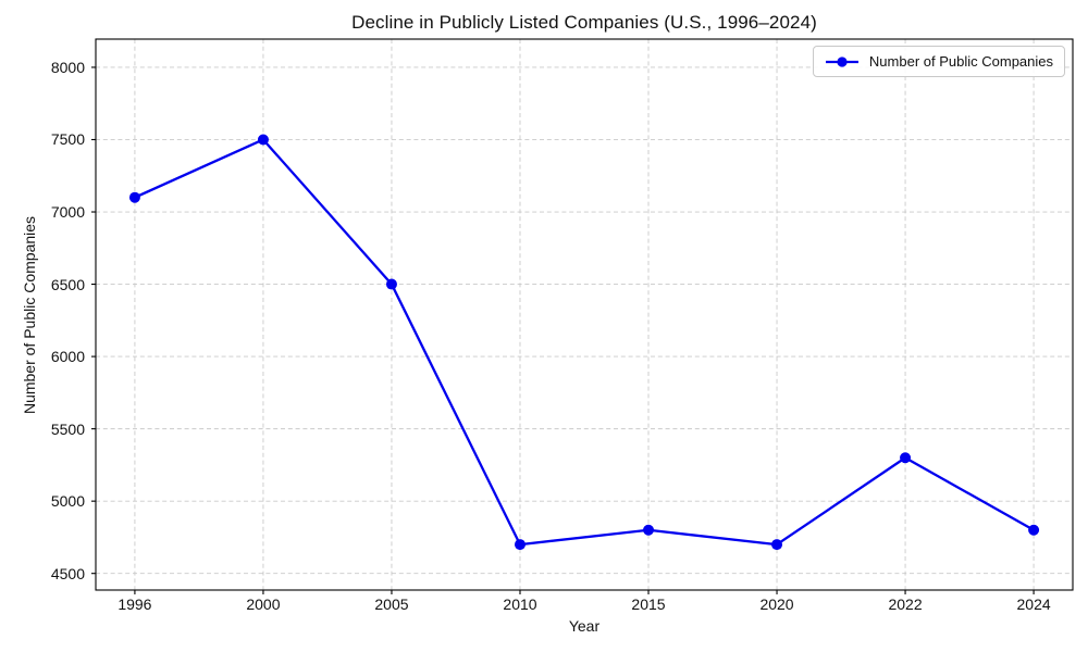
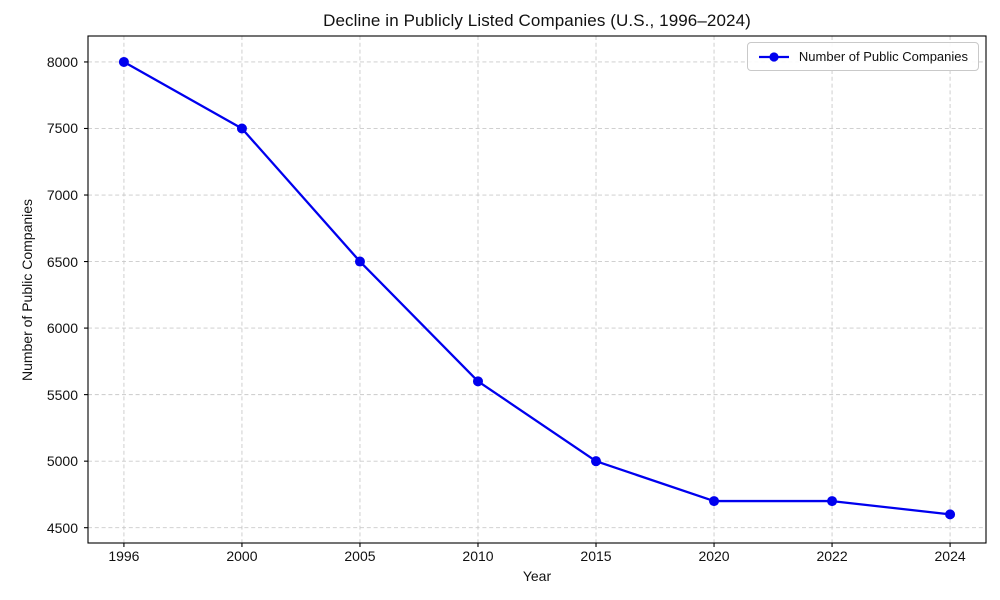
1996: 7100 -> 8000
2010: 4700 -> 5600
2015: 4800 -> 5000
2022: 5300 -> 4700
2024: 4800 -> 4600
